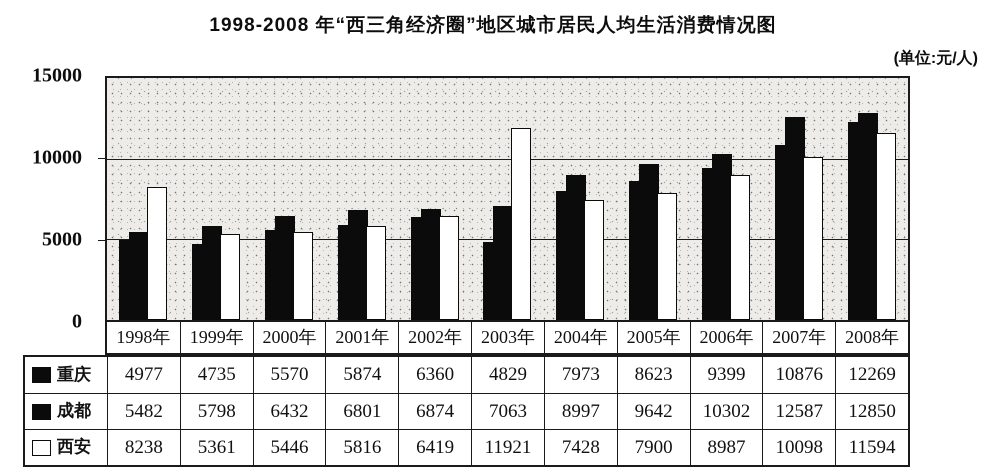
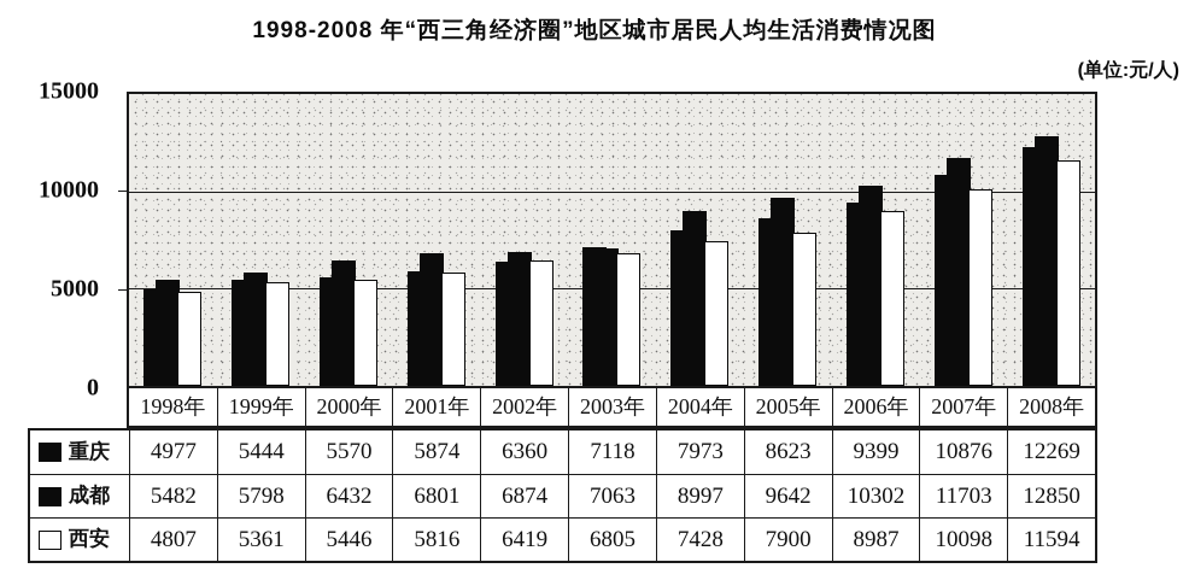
西安/1998年: 8238 -> 4807
重庆/1999年: 4735 -> 5444
重庆/2003年: 4829 -> 7118
西安/2003年: 11921 -> 6805
成都/2007年: 12587 -> 11703
